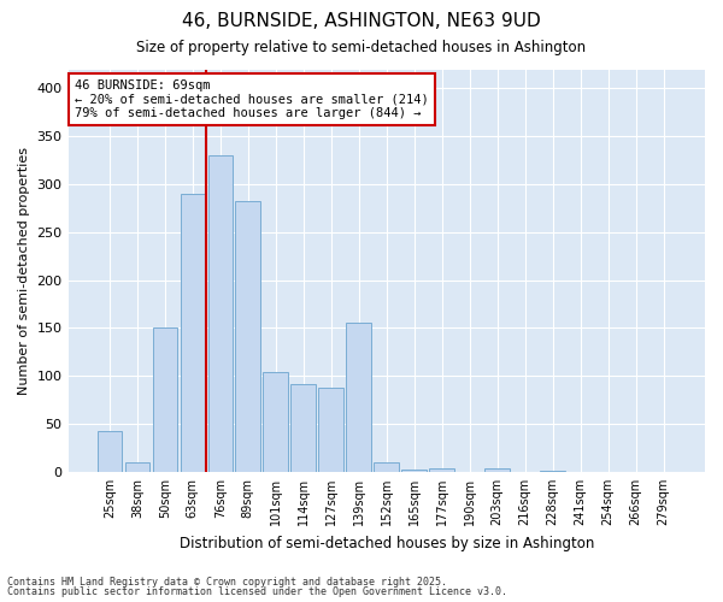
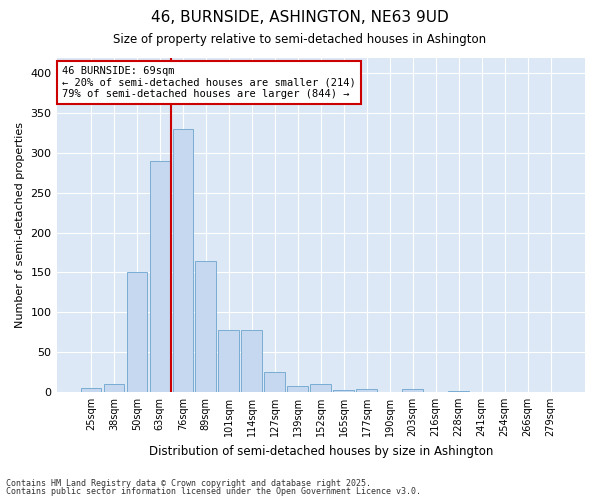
25sqm: 42 -> 5
89sqm: 282 -> 165
101sqm: 104 -> 78
114sqm: 92 -> 78
127sqm: 88 -> 25
139sqm: 156 -> 7
